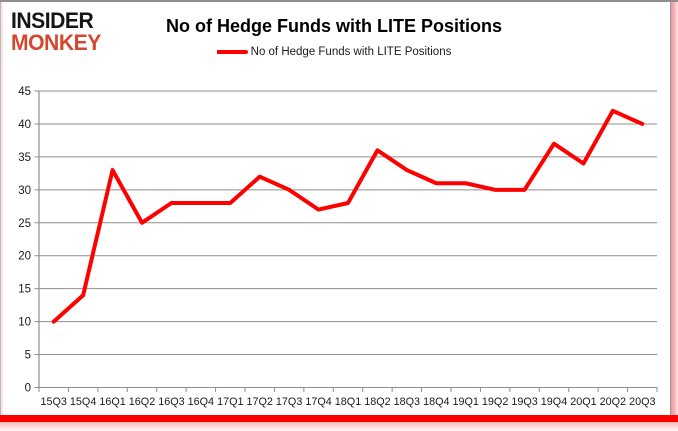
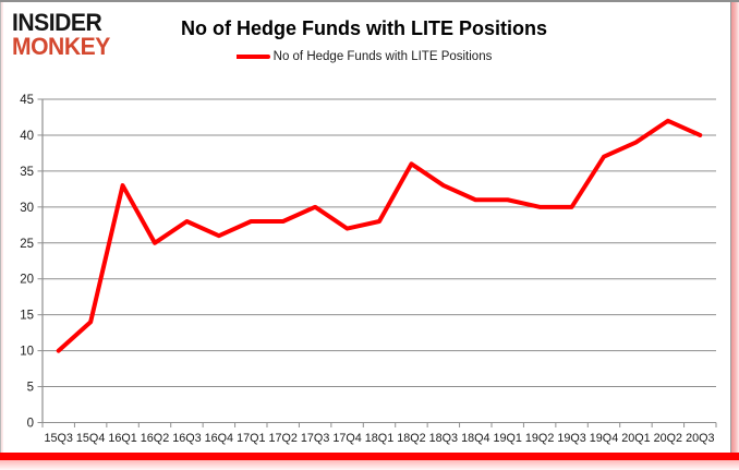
16Q4: 28 -> 26
17Q2: 32 -> 28
20Q1: 34 -> 39
